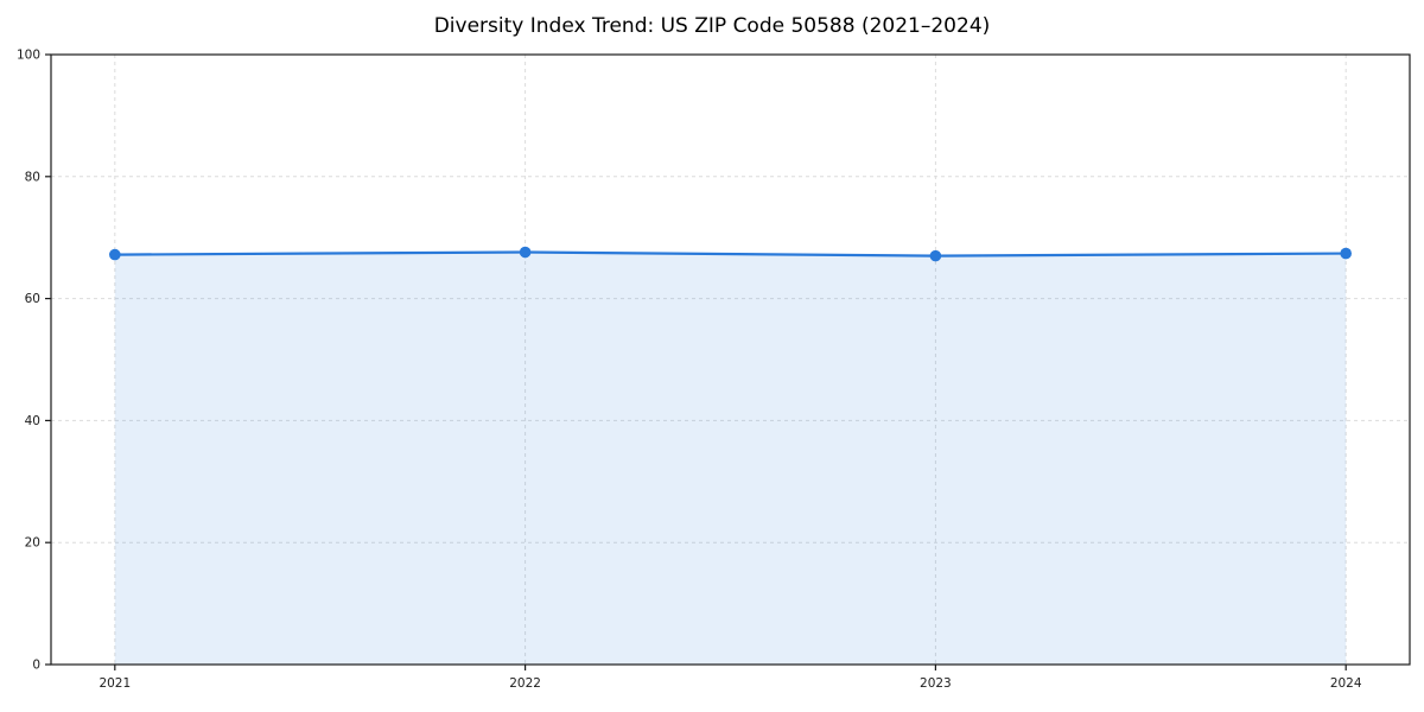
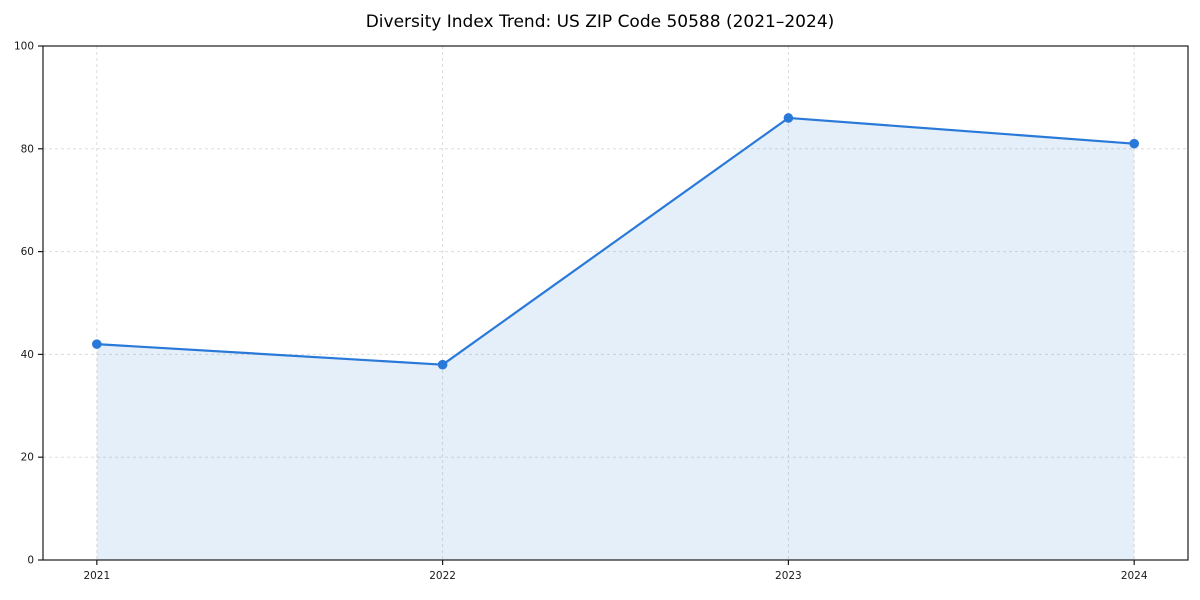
2021: 67 -> 42
2022: 68 -> 38
2023: 67 -> 86
2024: 67 -> 81
